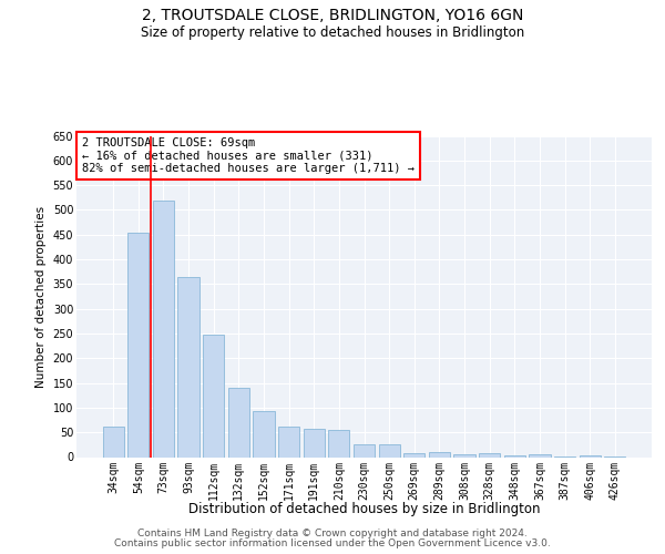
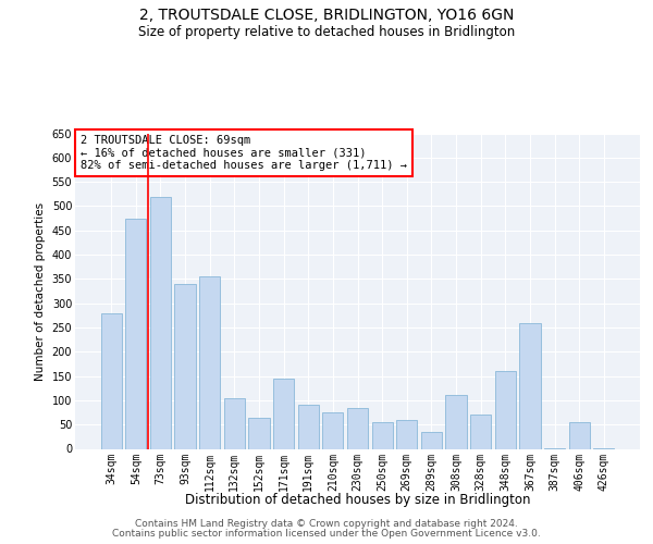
34sqm: 62 -> 280
54sqm: 455 -> 475
93sqm: 365 -> 340
112sqm: 247 -> 355
132sqm: 140 -> 105
152sqm: 93 -> 65
171sqm: 62 -> 145
191sqm: 57 -> 90
210sqm: 55 -> 75
230sqm: 26 -> 85
250sqm: 25 -> 55
269sqm: 8 -> 60
289sqm: 10 -> 35
308sqm: 5 -> 110
328sqm: 8 -> 70
348sqm: 3 -> 160
367sqm: 5 -> 260
406sqm: 3 -> 55
